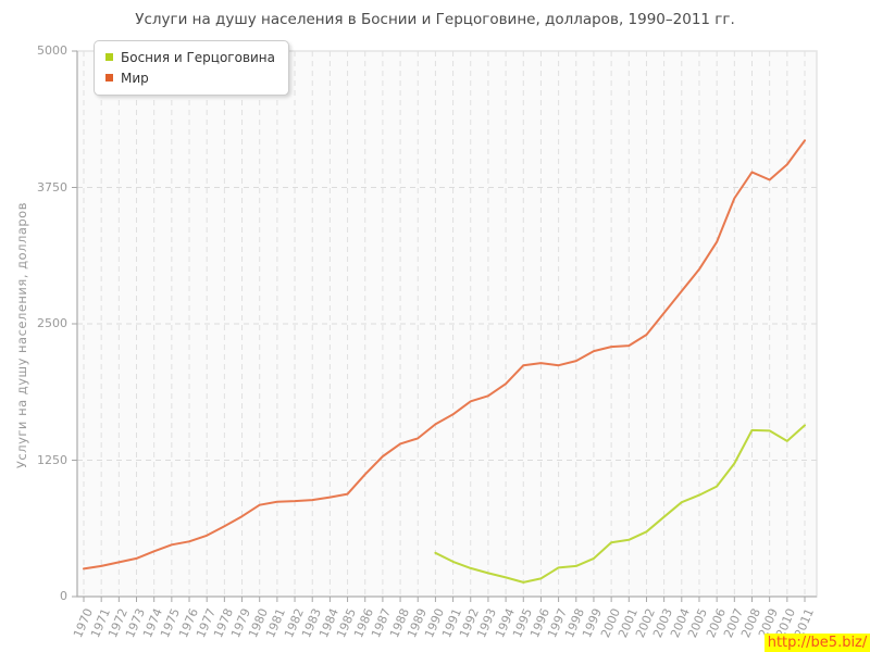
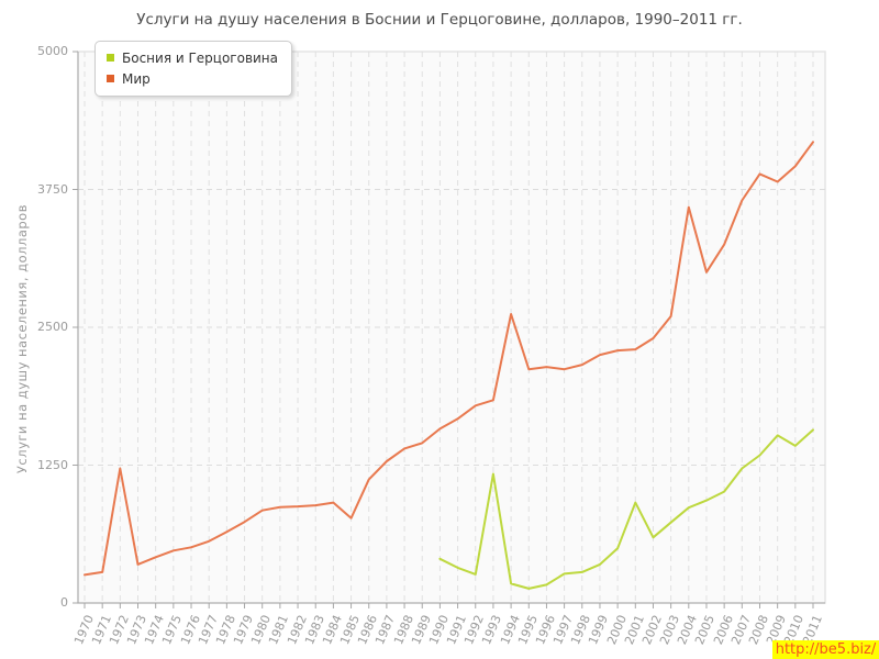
Мир/1972: 320 -> 1220
Мир/1985: 940 -> 770
Босния и Герцоговина/1993: 220 -> 1170
Мир/1994: 1950 -> 2620
Босния и Герцоговина/2001: 520 -> 910
Мир/2004: 2800 -> 3590
Босния и Герцоговина/2008: 1520 -> 1340
